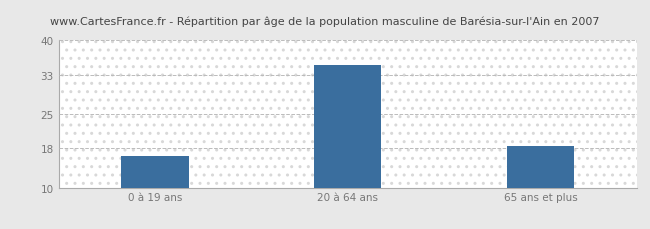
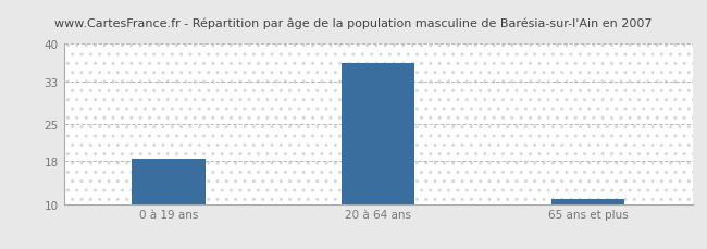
0 à 19 ans: 16.5 -> 18.5
20 à 64 ans: 35.0 -> 36.5
65 ans et plus: 18.5 -> 11.0
